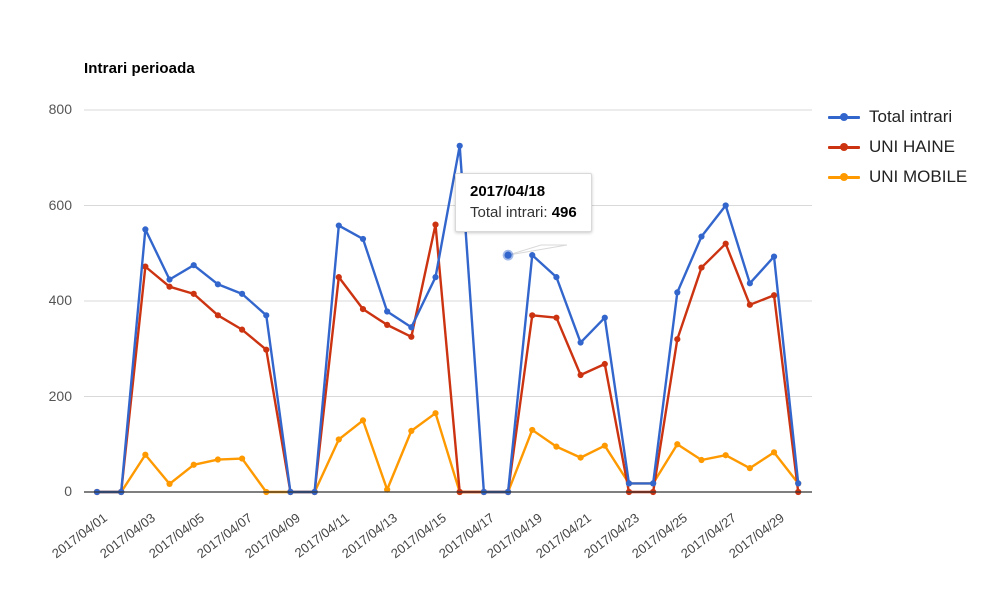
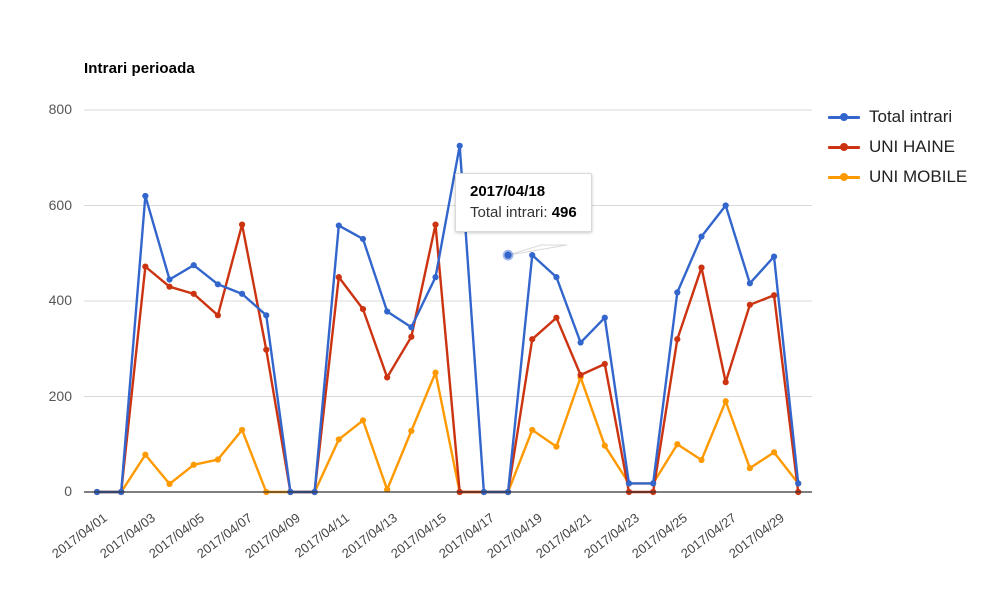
Total intrari/2017/04/03: 550 -> 620
UNI HAINE/2017/04/07: 340 -> 560
UNI MOBILE/2017/04/07: 70 -> 130
UNI HAINE/2017/04/13: 350 -> 240
UNI MOBILE/2017/04/15: 160 -> 250
UNI HAINE/2017/04/19: 370 -> 320
UNI MOBILE/2017/04/21: 70 -> 240
UNI HAINE/2017/04/27: 520 -> 230
UNI MOBILE/2017/04/27: 80 -> 190
